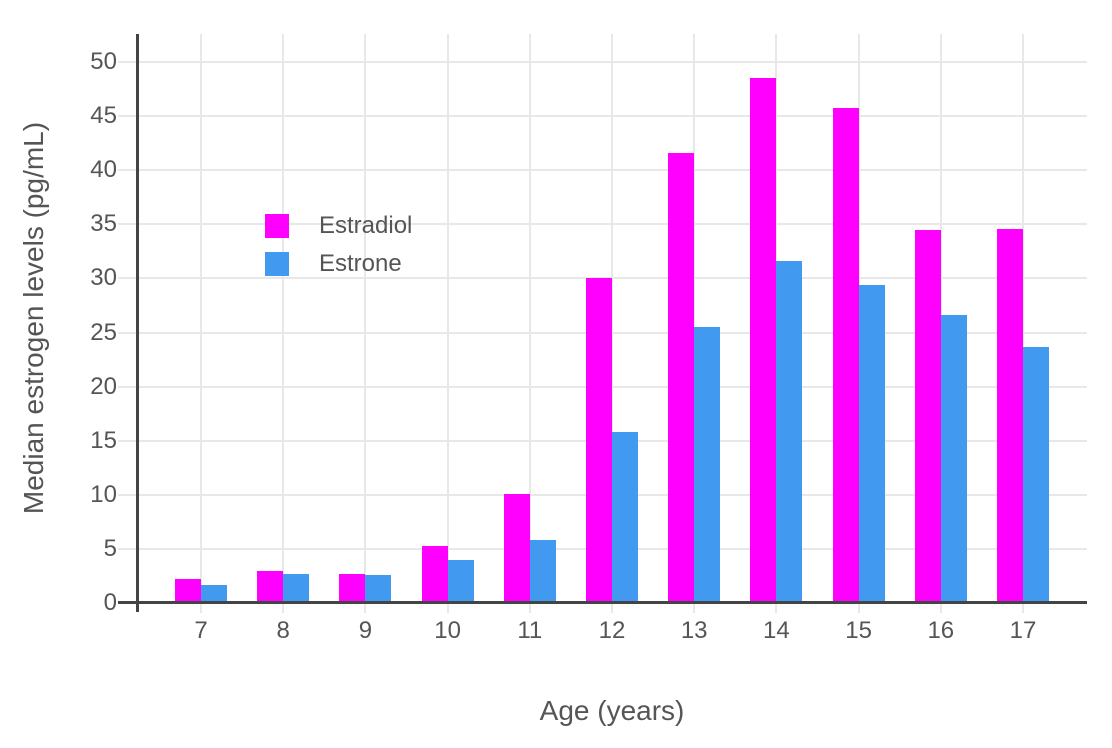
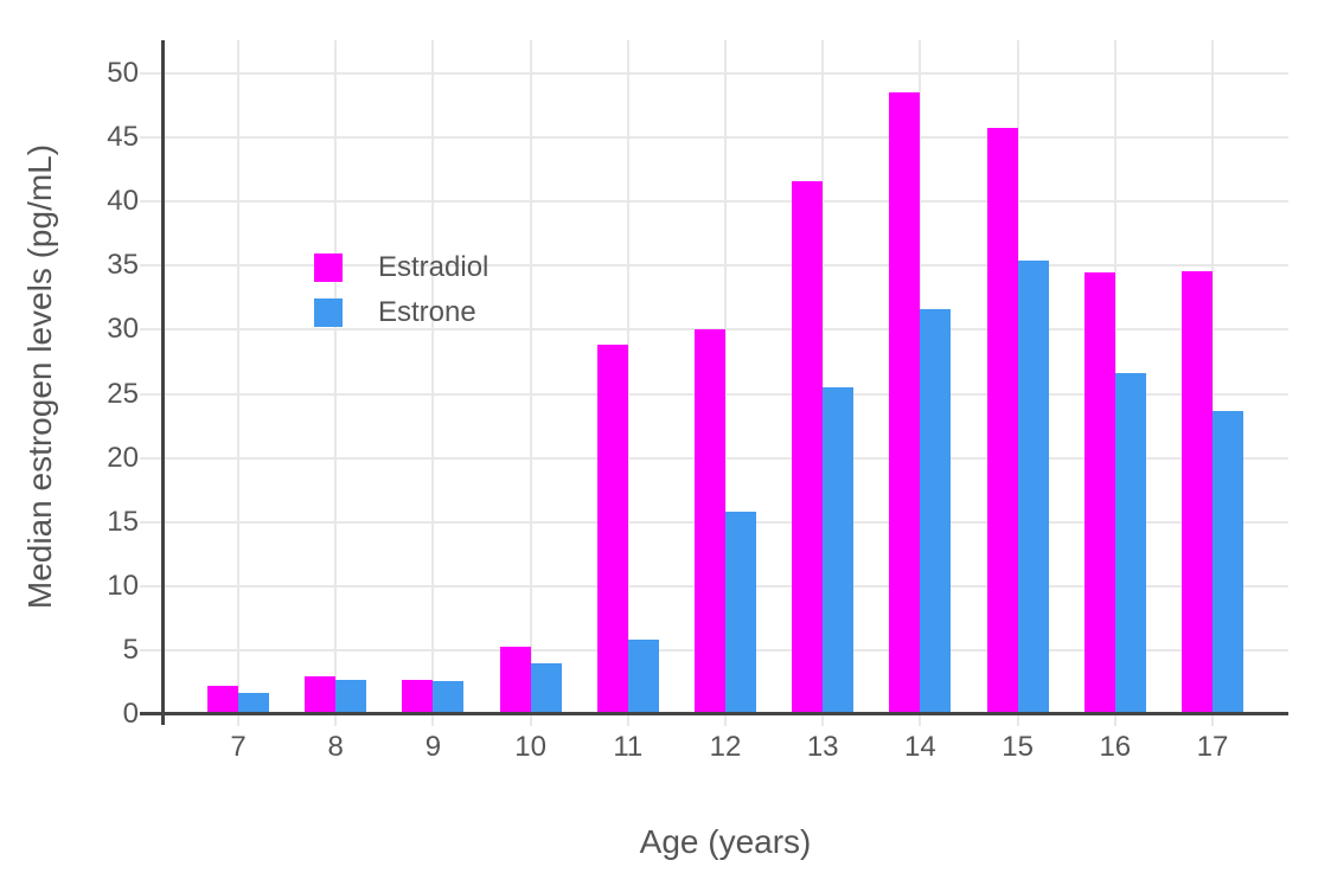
Estradiol/11: 10.1 -> 28.8
Estrone/15: 29.4 -> 35.4
